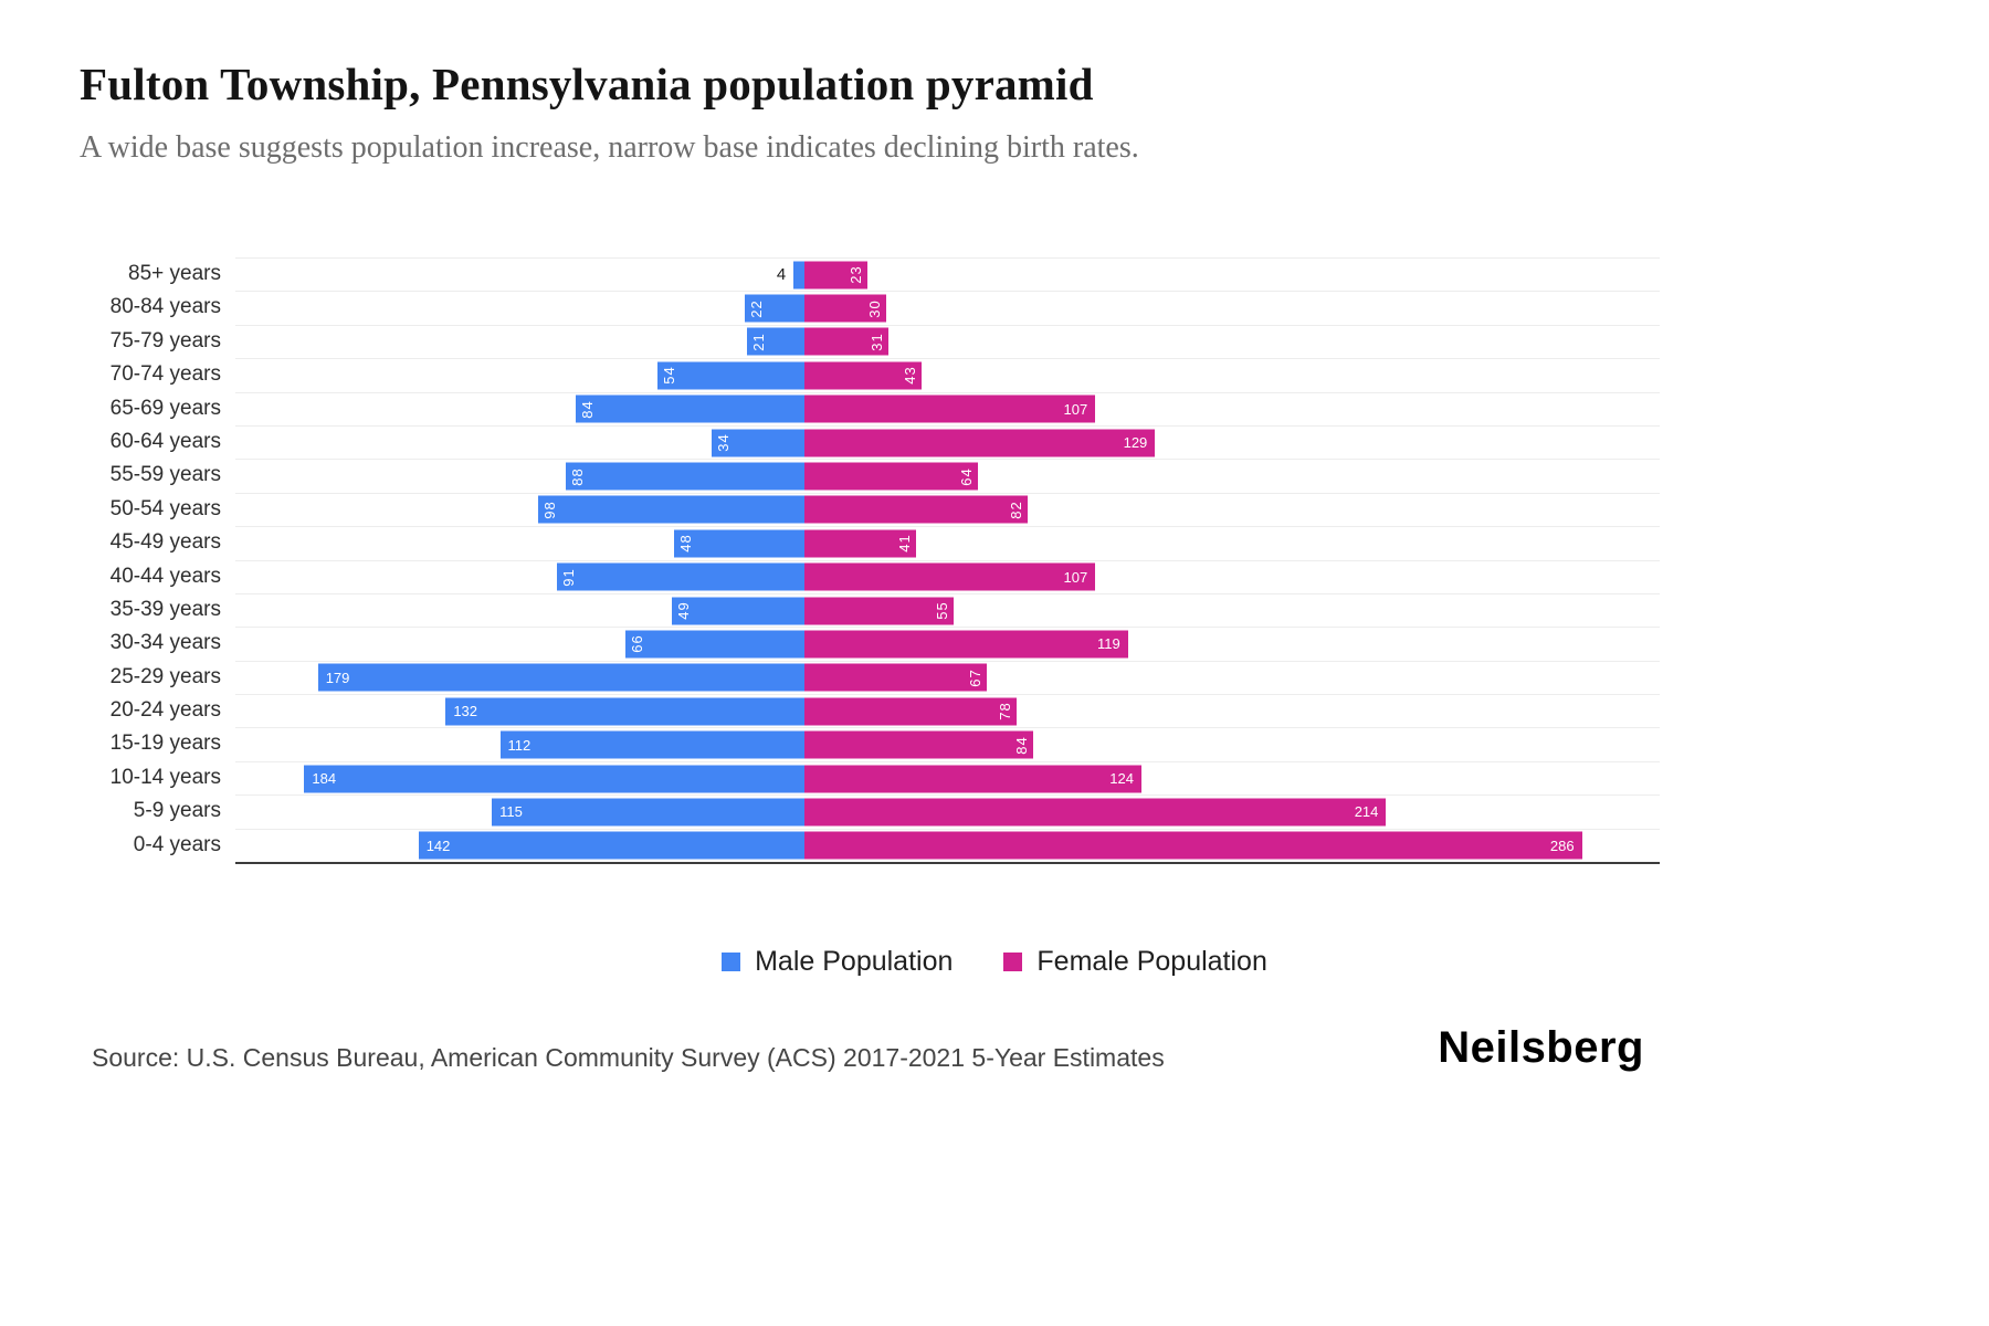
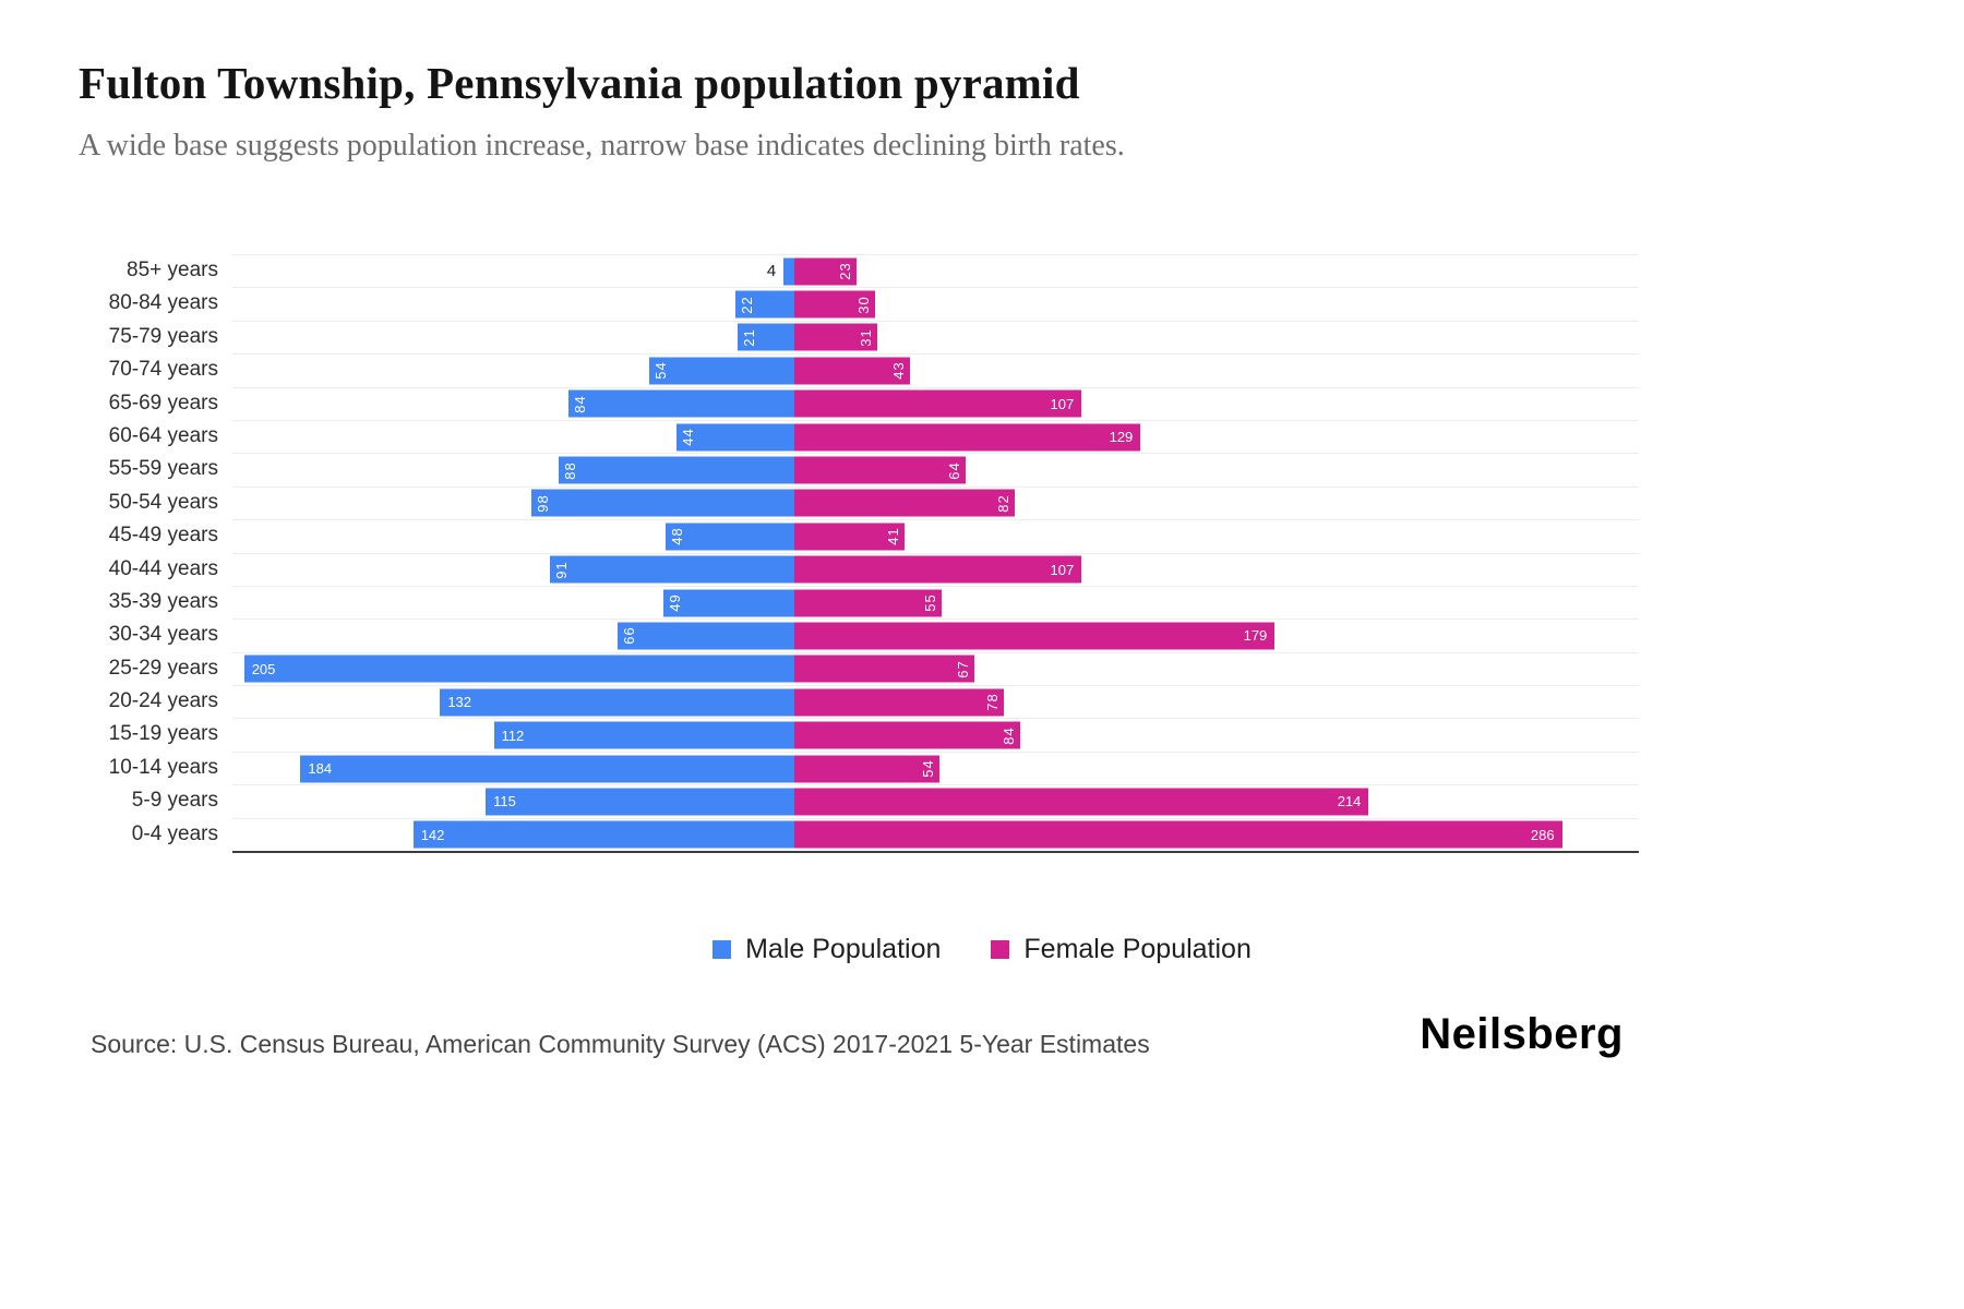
Male Population/60-64 years: 34 -> 44
Female Population/30-34 years: 119 -> 179
Male Population/25-29 years: 179 -> 205
Female Population/10-14 years: 124 -> 54
